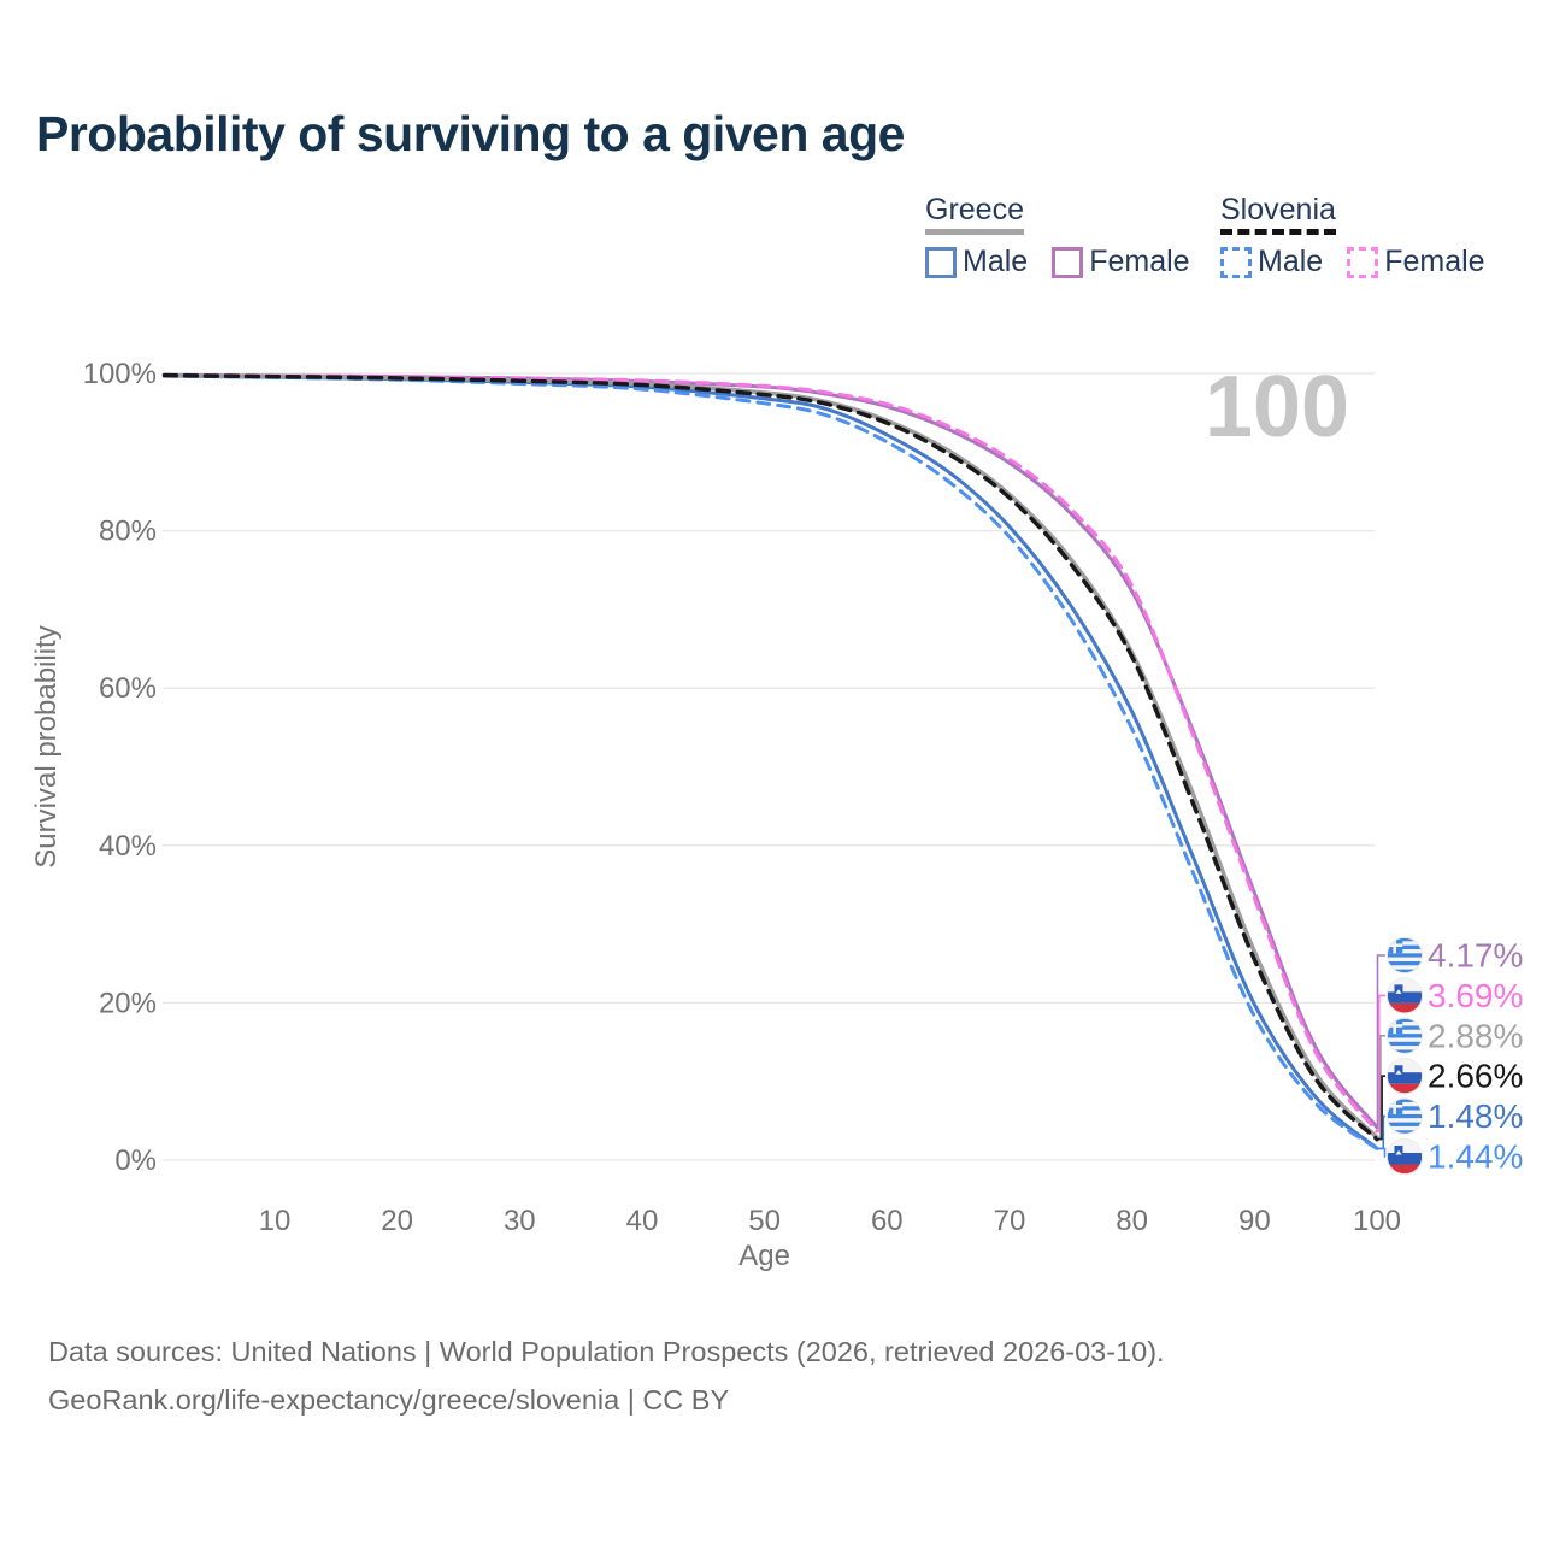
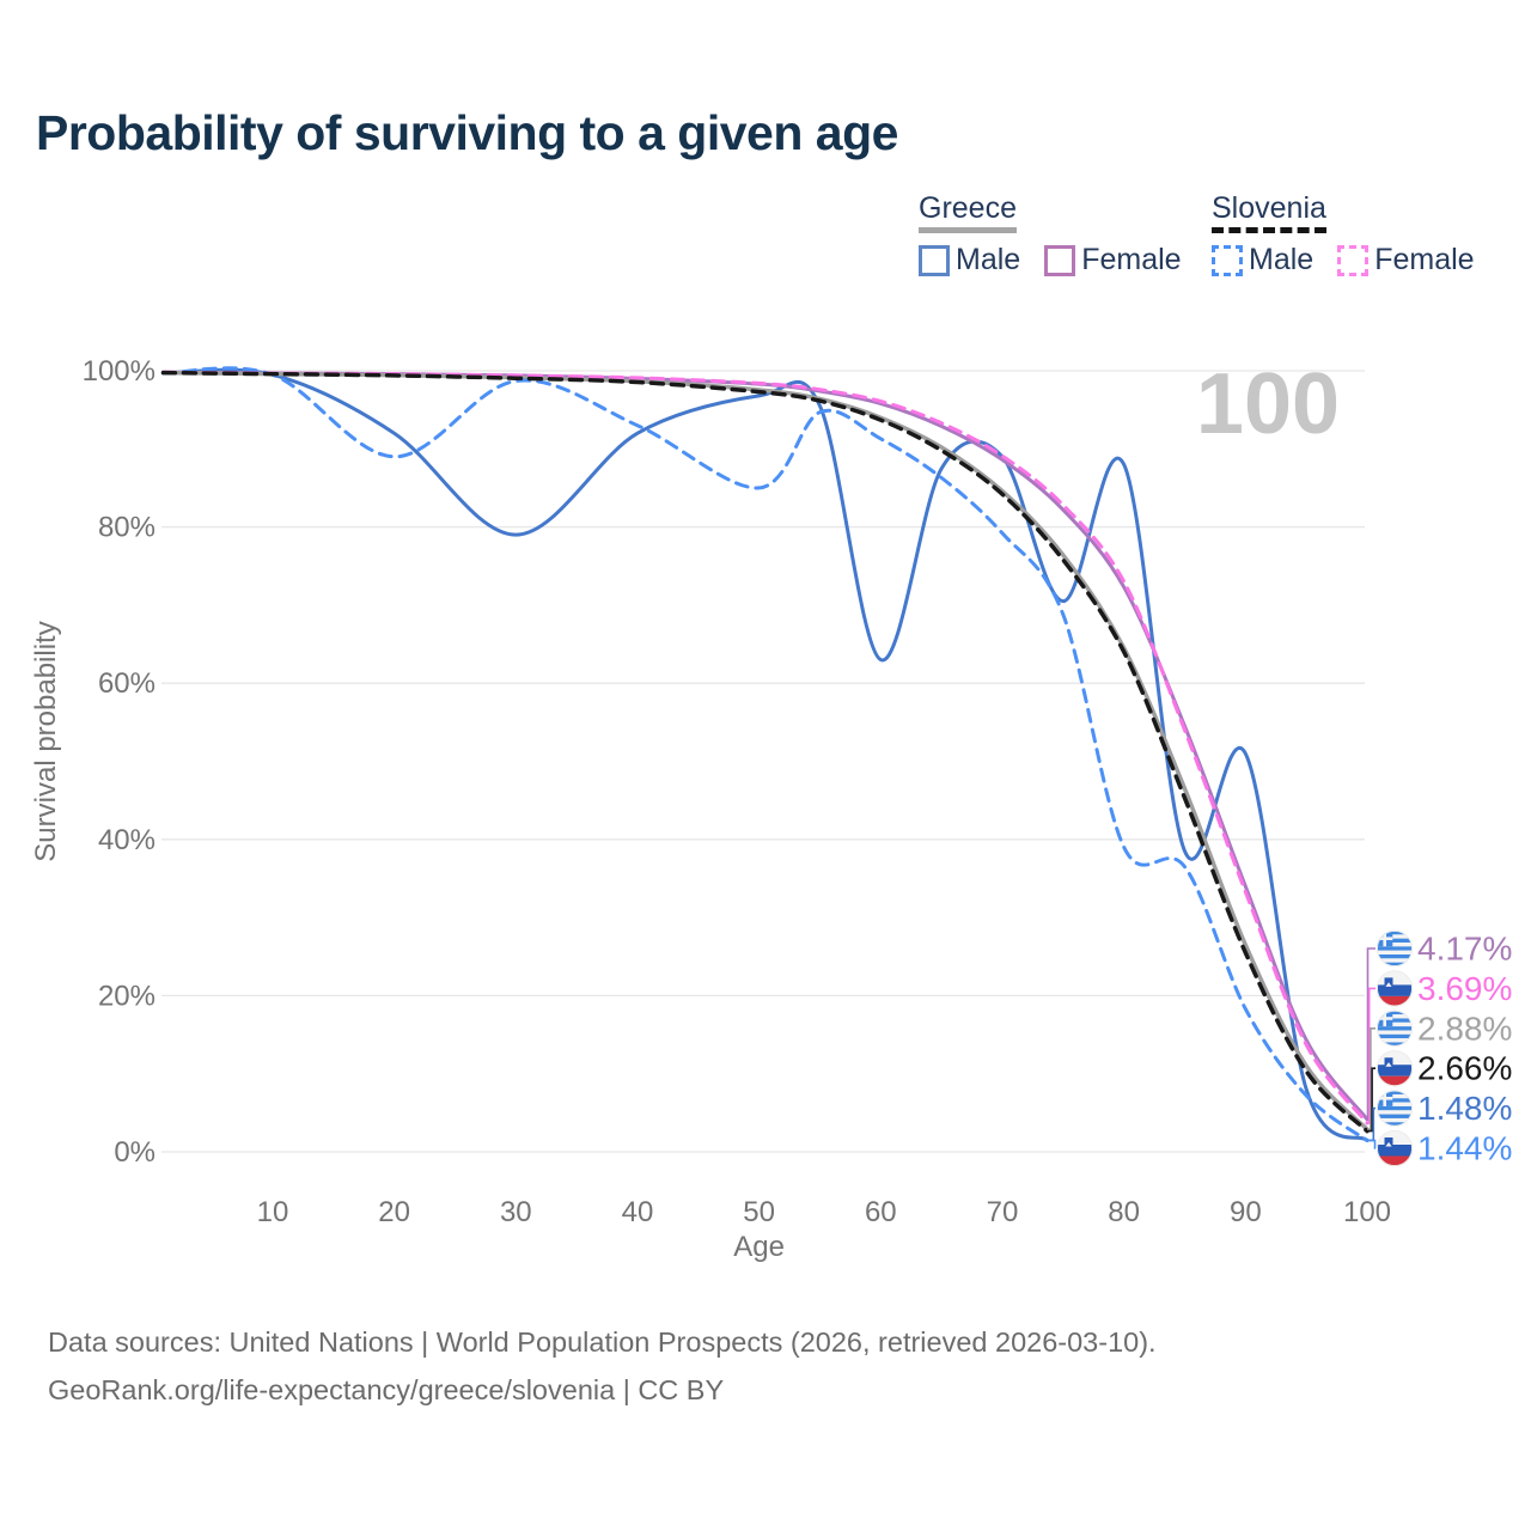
Greece Male/20: 99% -> 92%
Slovenia Male/20: 99% -> 89%
Greece Male/30: 99% -> 79%
Greece Male/40: 98% -> 92%
Slovenia Male/40: 98% -> 93%
Slovenia Male/50: 96% -> 85%
Greece Male/60: 92% -> 63%
Greece Male/70: 80% -> 89%
Greece Male/80: 57% -> 88%
Slovenia Male/80: 55% -> 39%
Greece Male/90: 20% -> 51%
